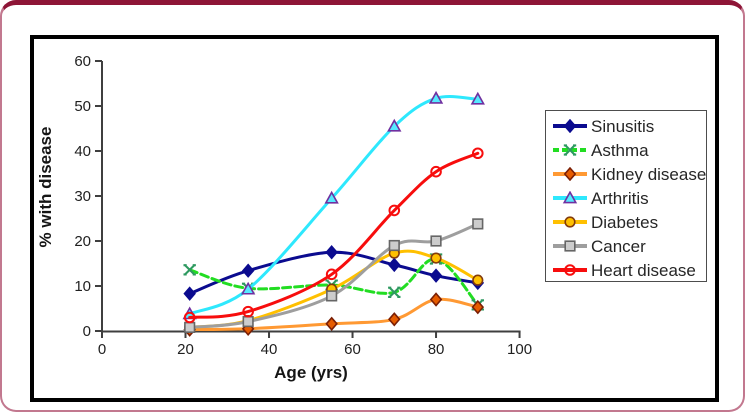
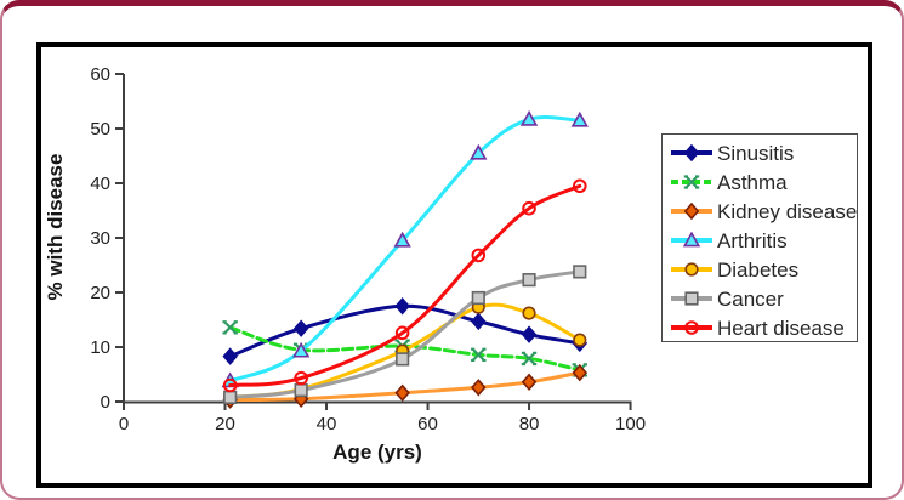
Asthma/80: 16 -> 8
Kidney disease/80: 7 -> 4
Cancer/80: 20 -> 22
